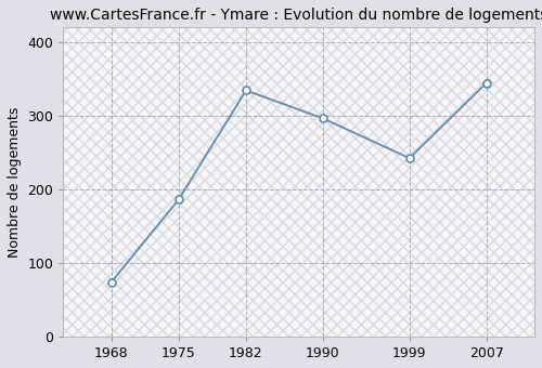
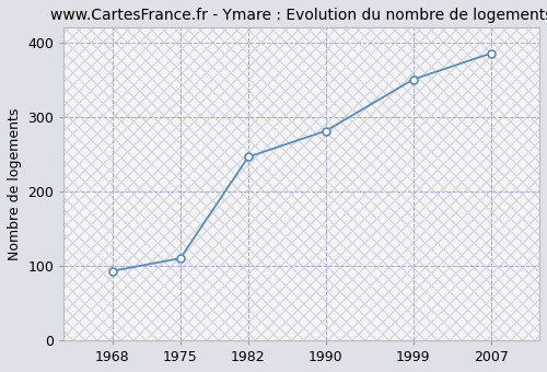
1968: 74 -> 93
1975: 186 -> 110
1982: 334 -> 246
1990: 296 -> 281
1999: 242 -> 350
2007: 344 -> 385
